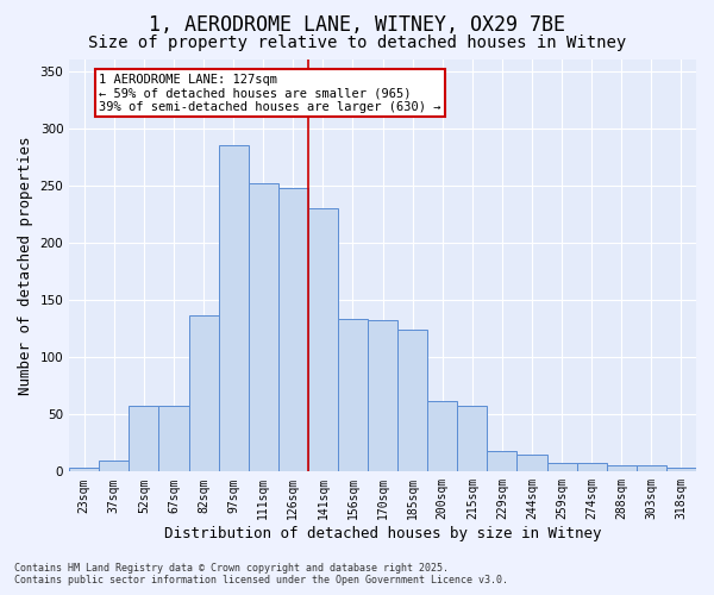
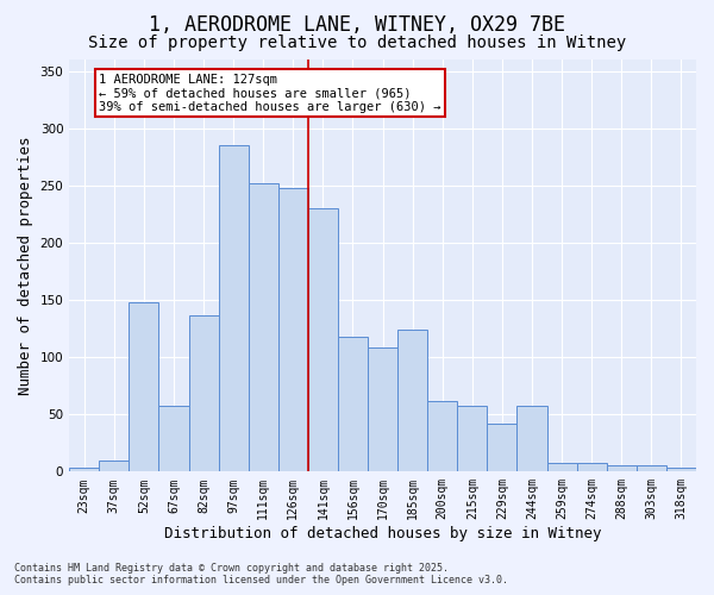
52sqm: 58 -> 148
156sqm: 133 -> 118
170sqm: 132 -> 108
229sqm: 18 -> 42
244sqm: 15 -> 58
